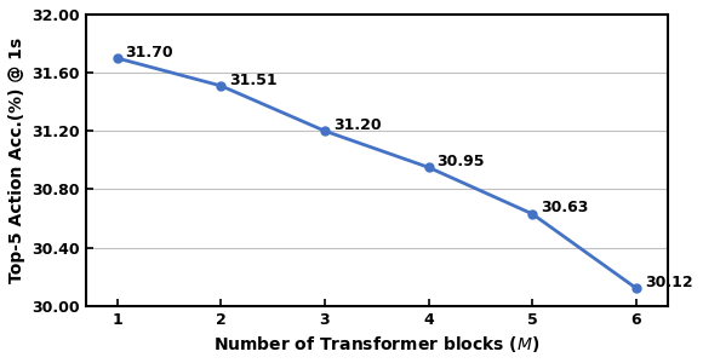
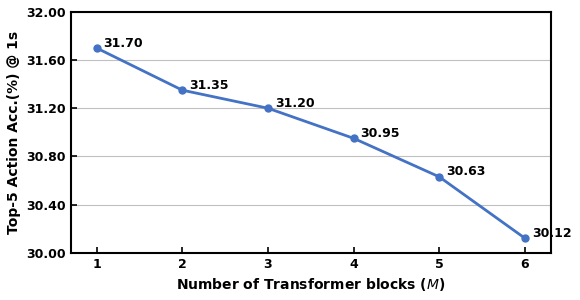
2: 31.51 -> 31.35
